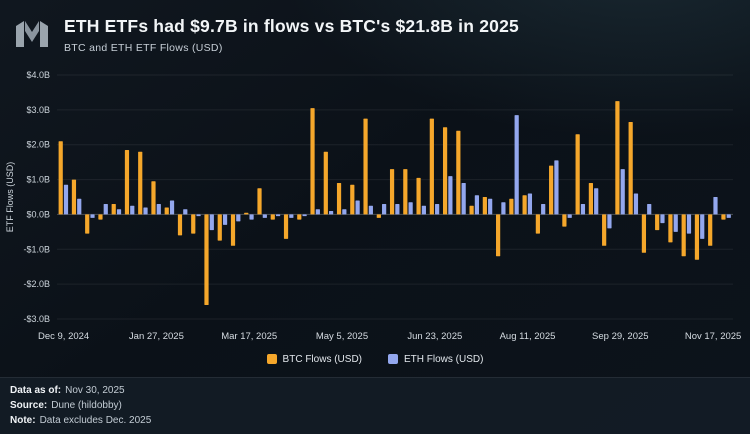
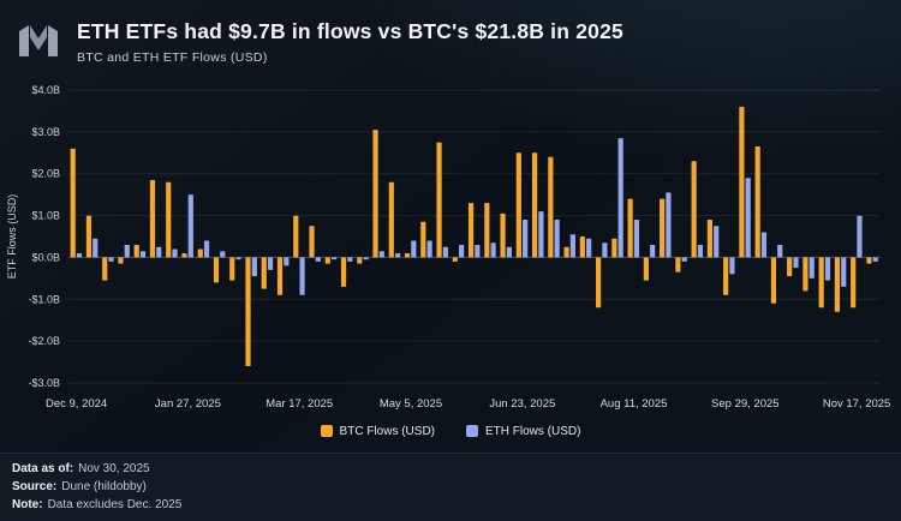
BTC Flows (USD)/Dec 9, 2024: $2.1B -> $2.6B
ETH Flows (USD)/Dec 9, 2024: $0.8B -> $0.1B
BTC Flows (USD)/Jan 27, 2025: $0.9B -> $0.1B
ETH Flows (USD)/Jan 27, 2025: $0.3B -> $1.5B
BTC Flows (USD)/Mar 17, 2025: $0.1B -> $1.0B
ETH Flows (USD)/Mar 17, 2025: -$0.1B -> -$0.9B
BTC Flows (USD)/May 5, 2025: $0.9B -> $0.1B
ETH Flows (USD)/May 5, 2025: $0.1B -> $0.4B
BTC Flows (USD)/Jun 23, 2025: $2.8B -> $2.5B
ETH Flows (USD)/Jun 23, 2025: $0.3B -> $0.9B
BTC Flows (USD)/Aug 11, 2025: $0.6B -> $1.4B
ETH Flows (USD)/Aug 11, 2025: $0.6B -> $0.9B
BTC Flows (USD)/Sep 29, 2025: $3.2B -> $3.6B
ETH Flows (USD)/Sep 29, 2025: $1.3B -> $1.9B
BTC Flows (USD)/Nov 17, 2025: -$0.9B -> -$1.2B
ETH Flows (USD)/Nov 17, 2025: $0.5B -> $1.0B
